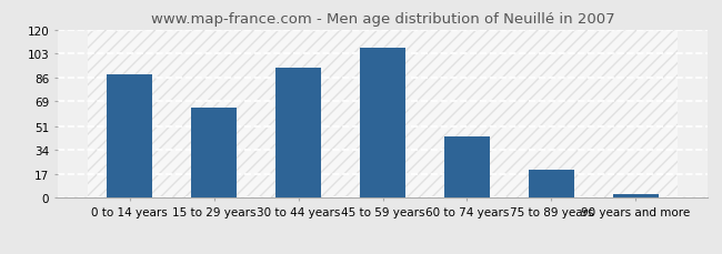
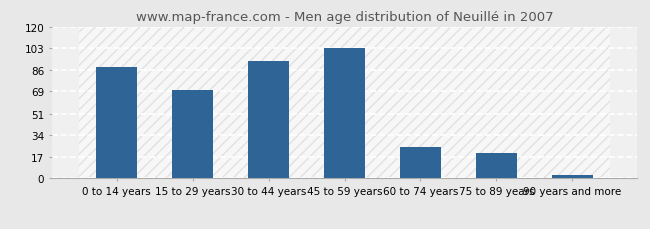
15 to 29 years: 64 -> 70
45 to 59 years: 107 -> 103
60 to 74 years: 44 -> 25
